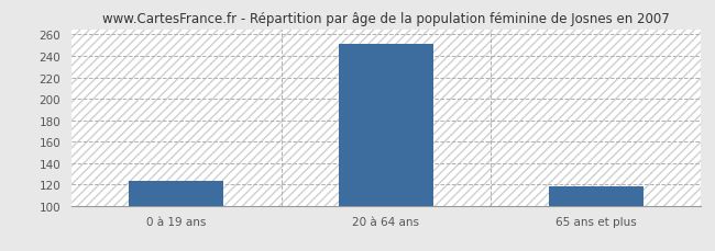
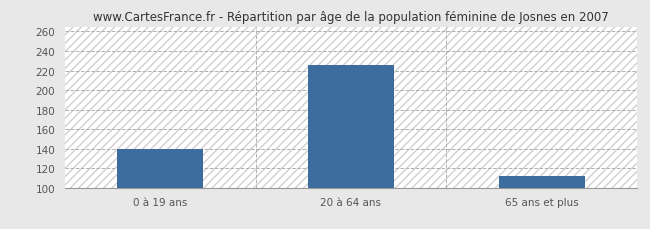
0 à 19 ans: 123 -> 140
20 à 64 ans: 251 -> 226
65 ans et plus: 118 -> 112
